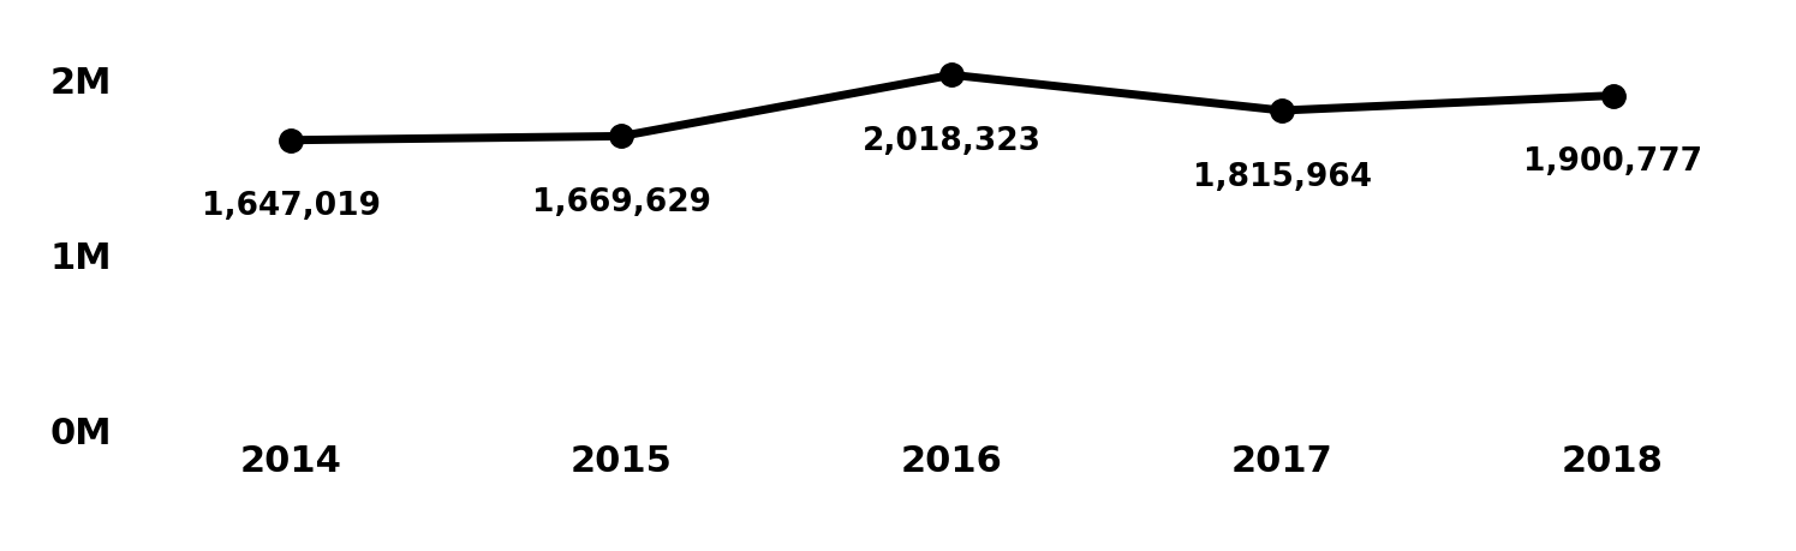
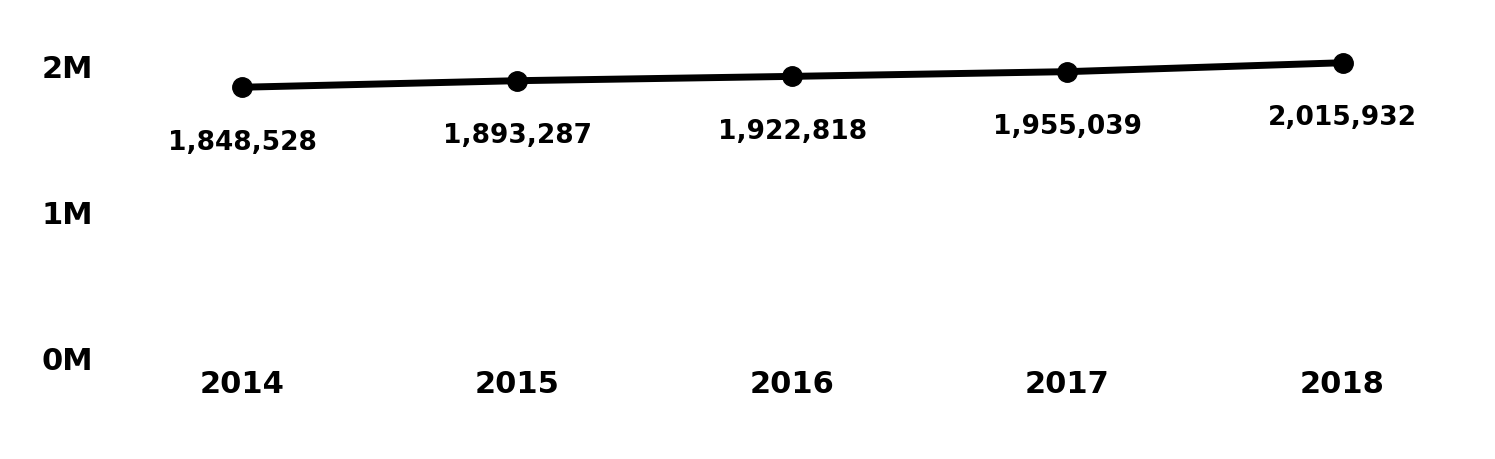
2014: 1,647,019 -> 1,848,528
2015: 1,669,629 -> 1,893,287
2016: 2,018,323 -> 1,922,818
2017: 1,815,964 -> 1,955,039
2018: 1,900,777 -> 2,015,932
